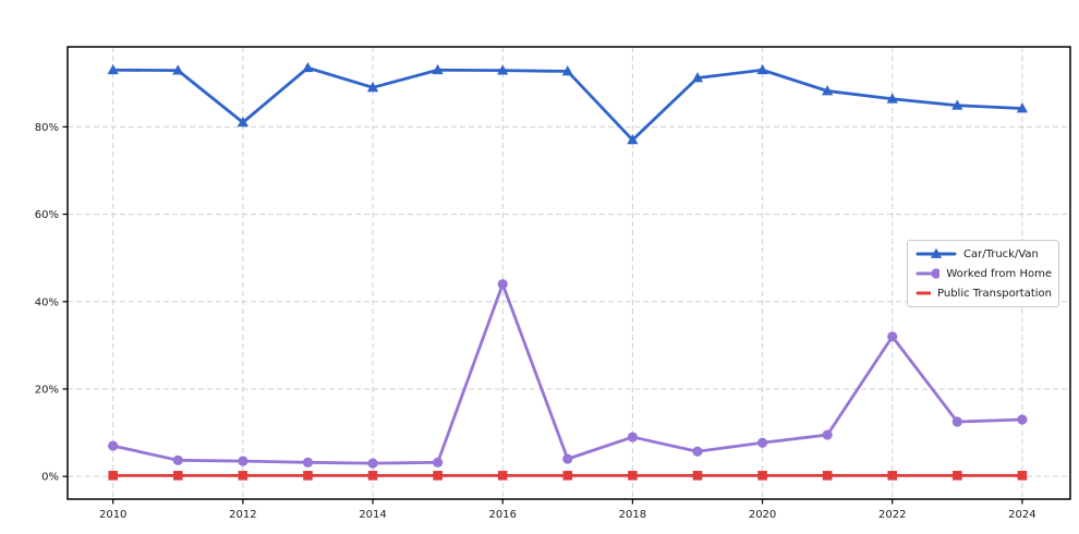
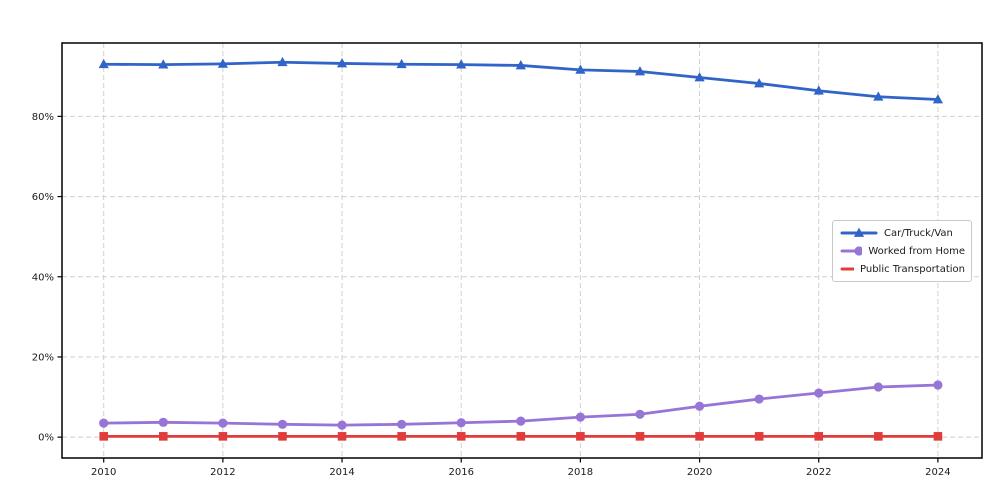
Worked from Home/2010: 7% -> 4%
Car/Truck/Van/2012: 81% -> 93%
Car/Truck/Van/2014: 89% -> 93%
Worked from Home/2016: 44% -> 4%
Car/Truck/Van/2018: 77% -> 92%
Worked from Home/2018: 9% -> 5%
Car/Truck/Van/2020: 93% -> 90%
Worked from Home/2022: 32% -> 11%
